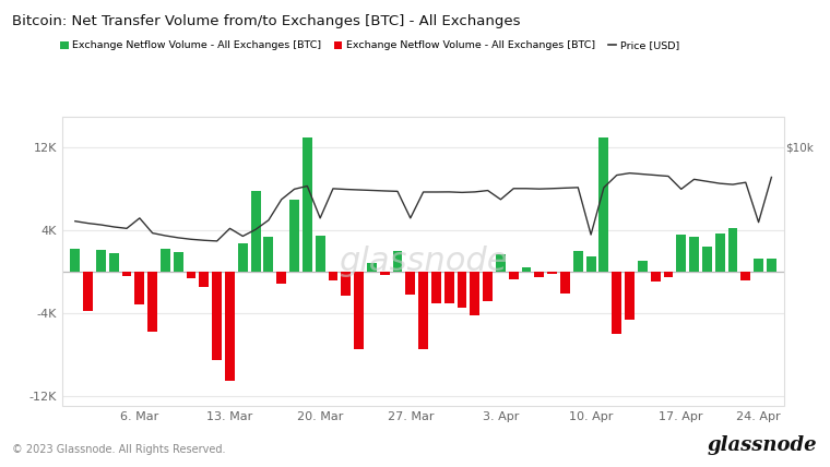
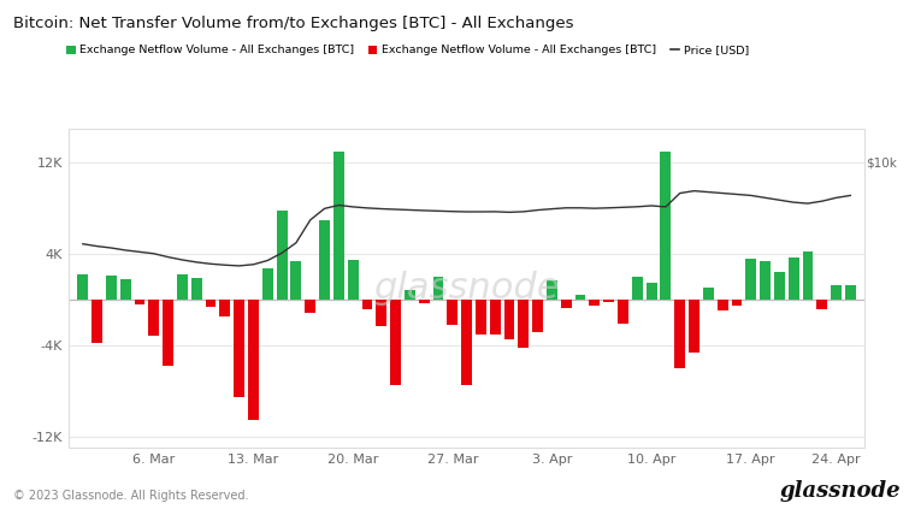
Price [USD]/6. Mar: 5.2K -> 4.0K
Price [USD]/13. Mar: 4.2K -> 3.1K
Price [USD]/20. Mar: 5.2K -> 8.2K
Price [USD]/27. Mar: 5.2K -> 7.8K
Price [USD]/3. Apr: 7.0K -> 8.0K
Price [USD]/10. Apr: 3.6K -> 8.2K
Price [USD]/17. Apr: 8.0K -> 9.2K
Price [USD]/24. Apr: 4.8K -> 9.0K
